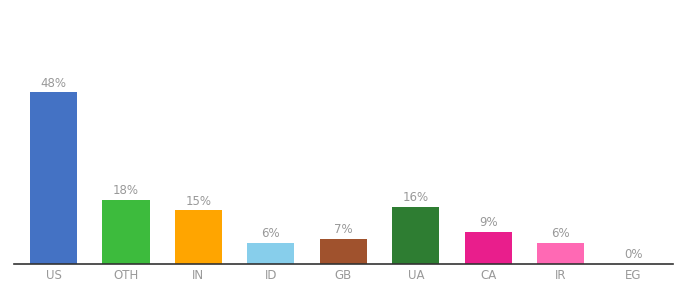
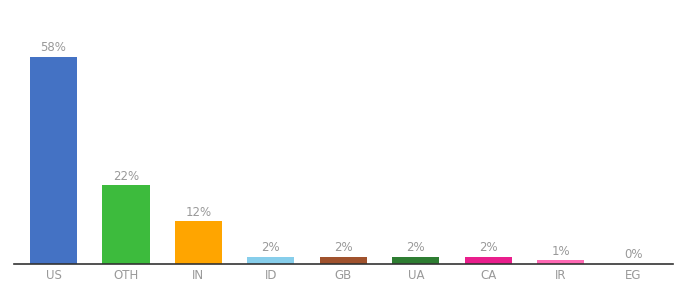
US: 48% -> 58%
OTH: 18% -> 22%
IN: 15% -> 12%
ID: 6% -> 2%
GB: 7% -> 2%
UA: 16% -> 2%
CA: 9% -> 2%
IR: 6% -> 1%
